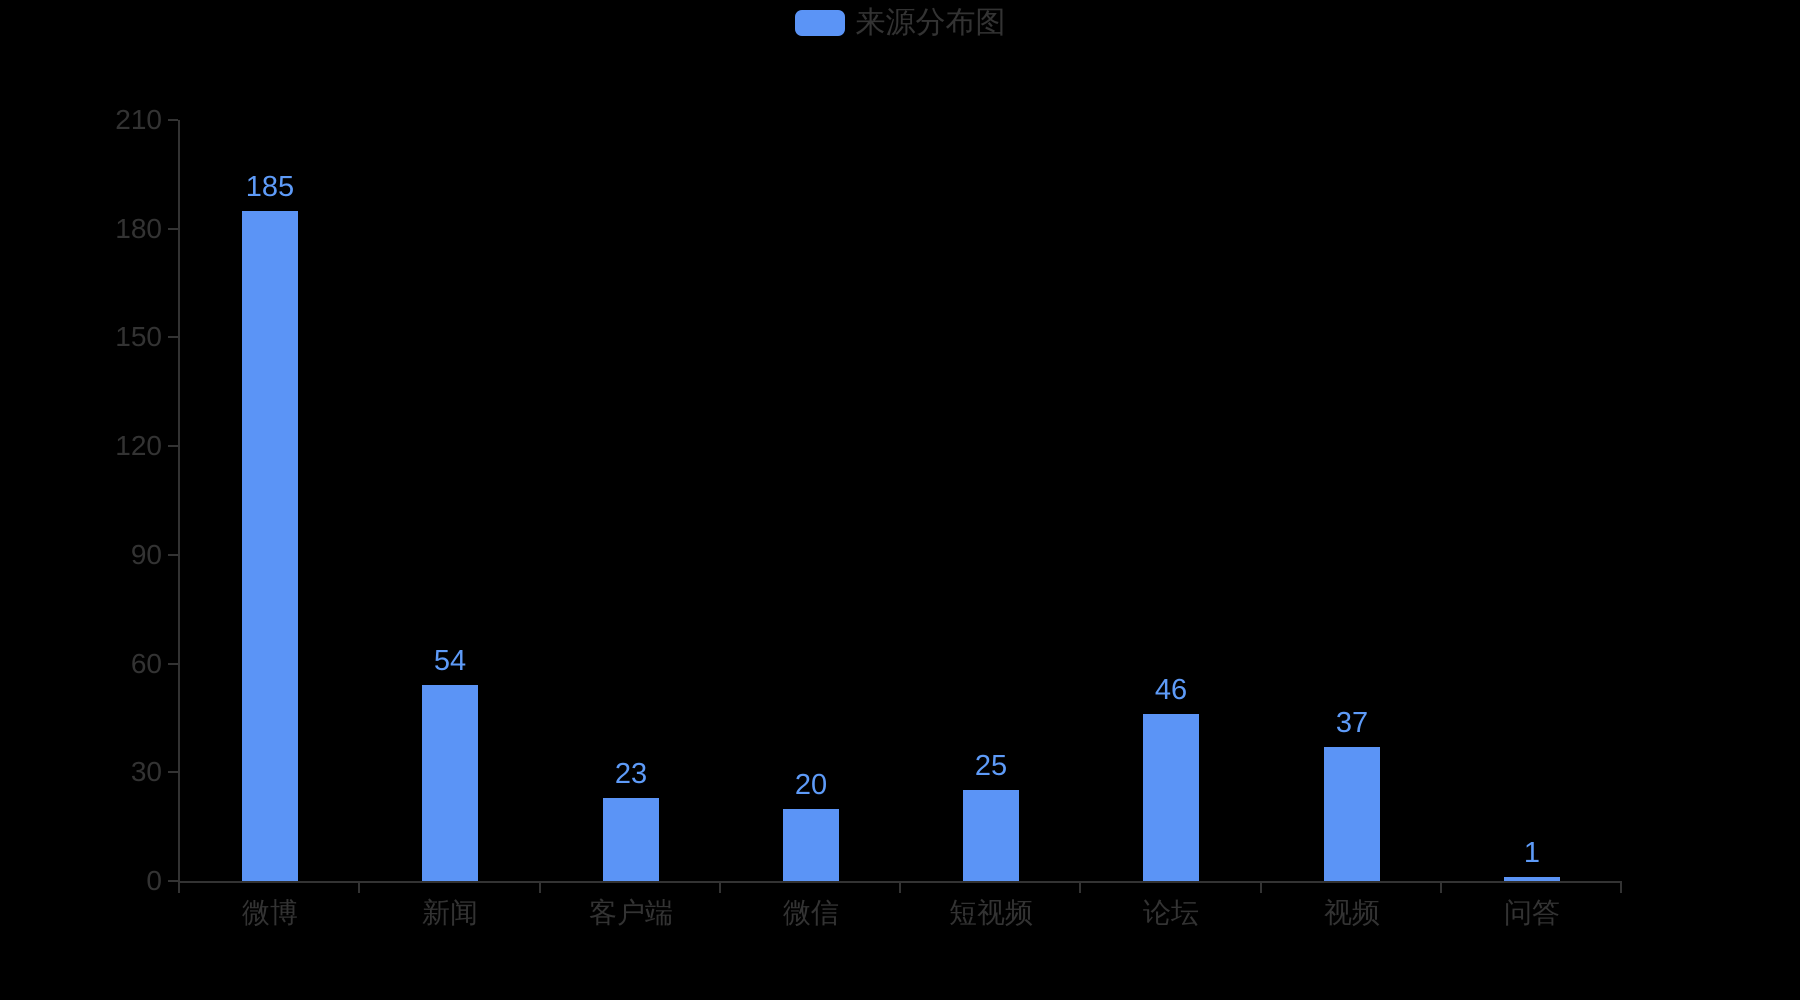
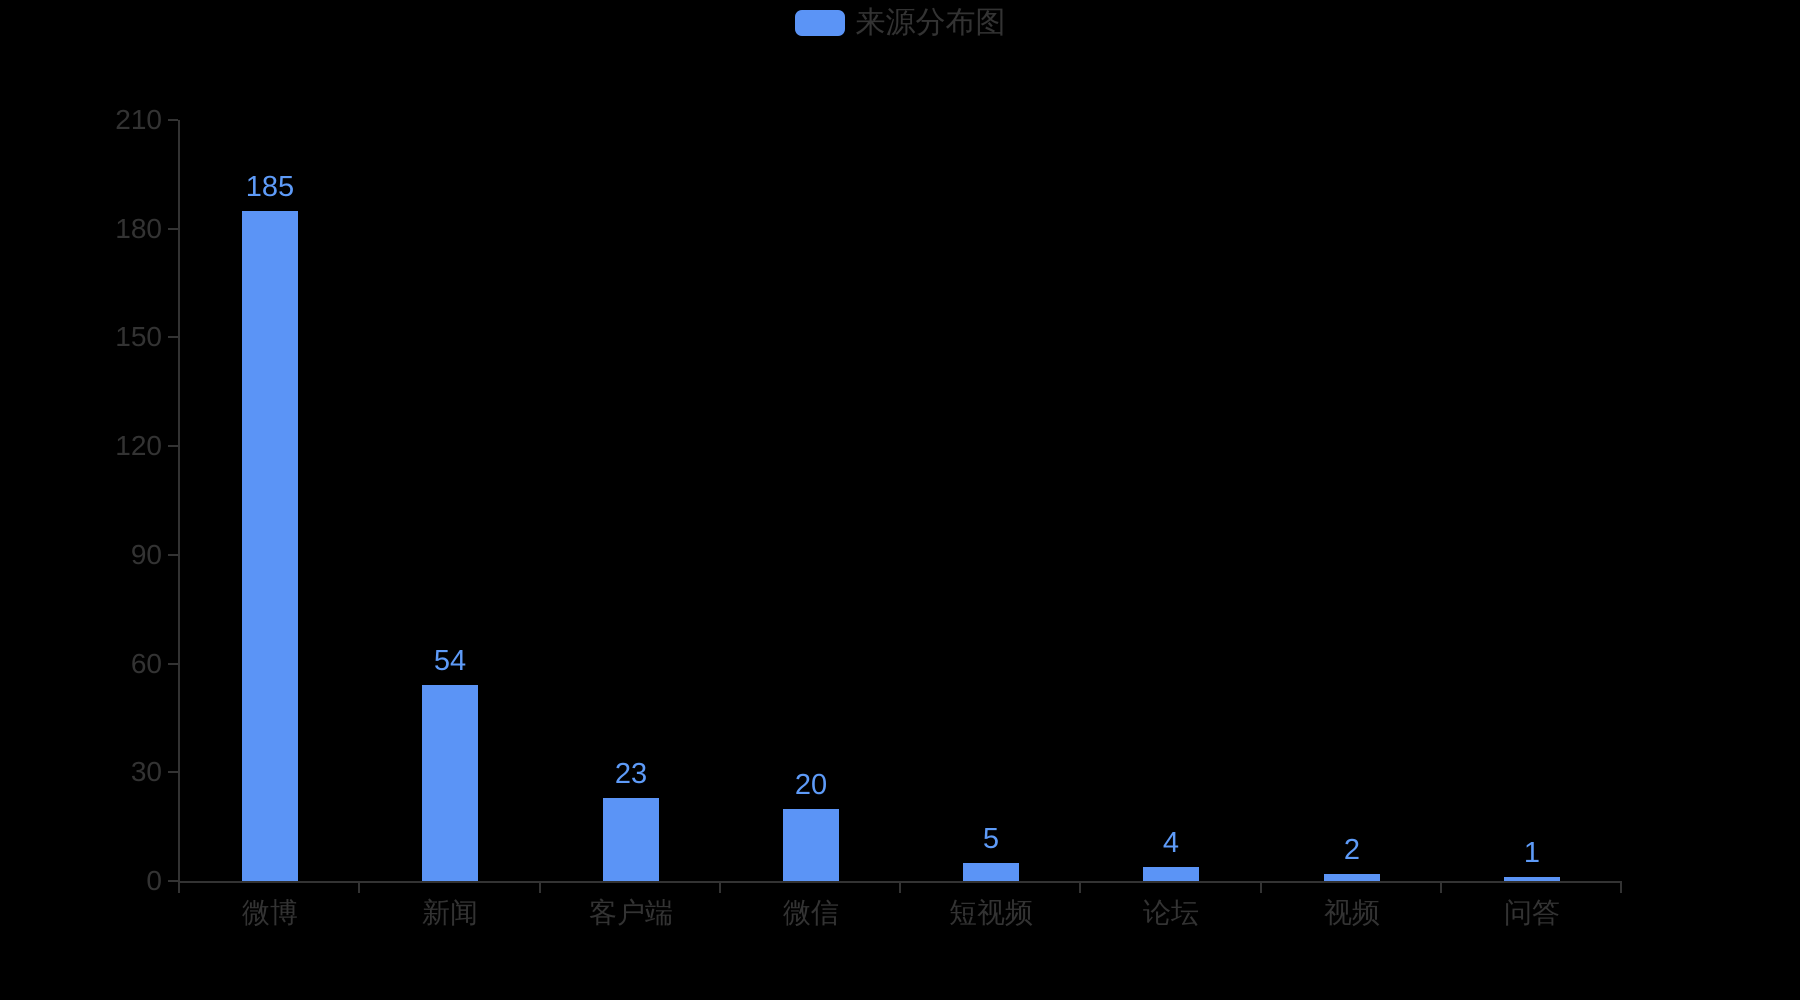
短视频: 25 -> 5
论坛: 46 -> 4
视频: 37 -> 2
